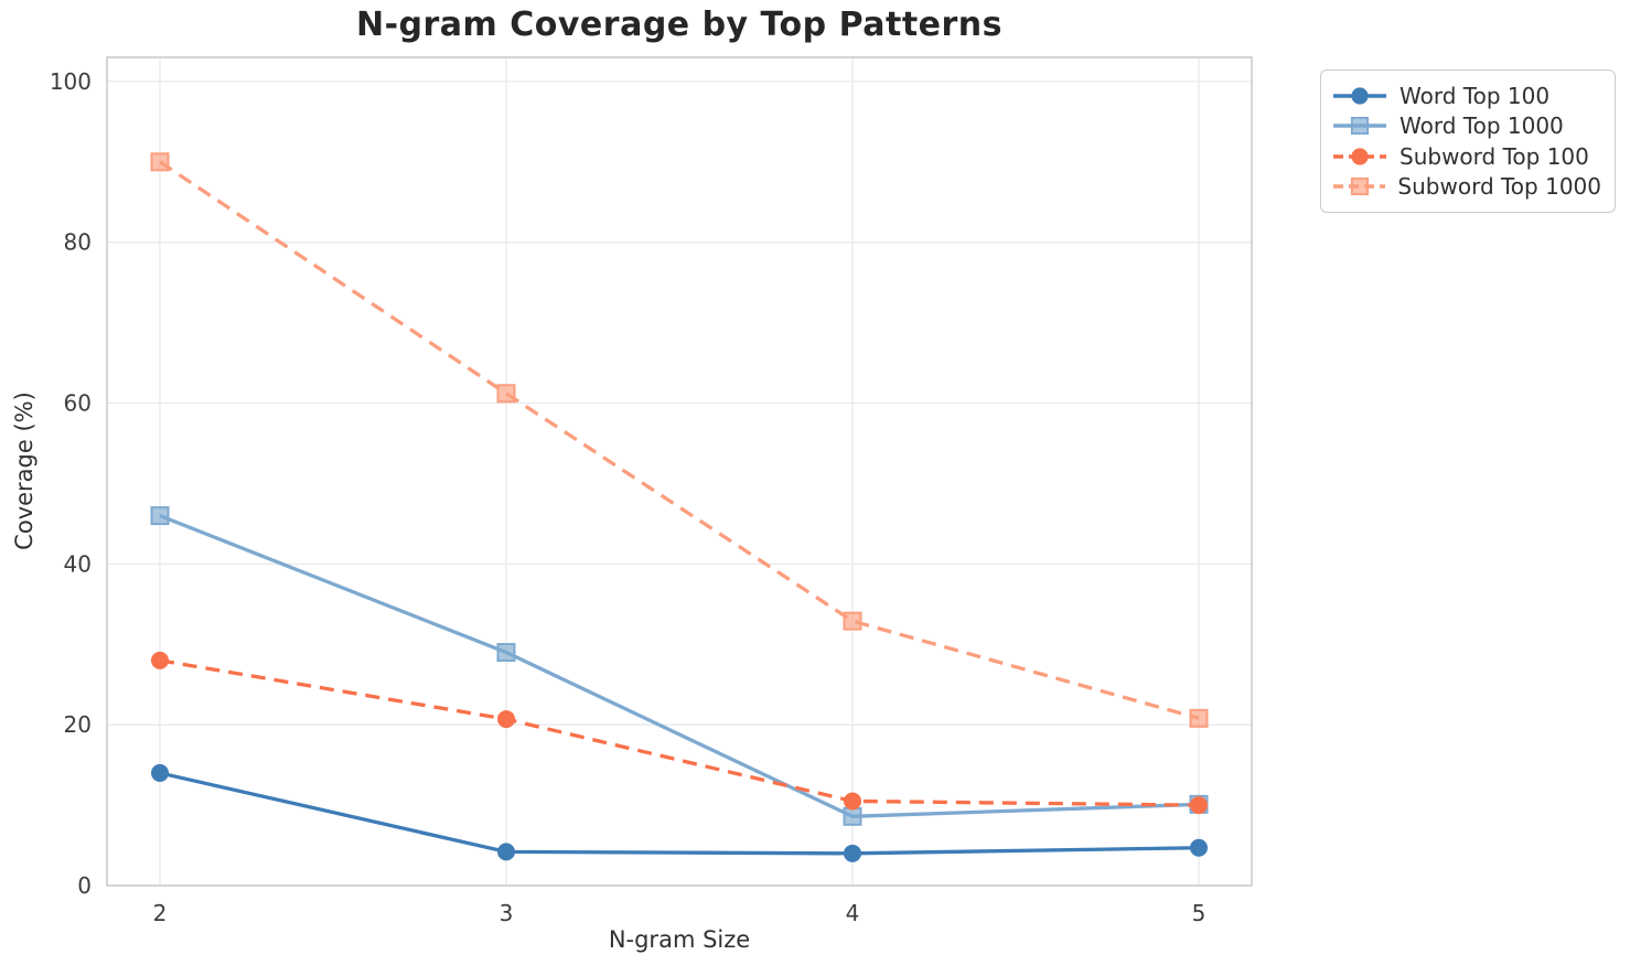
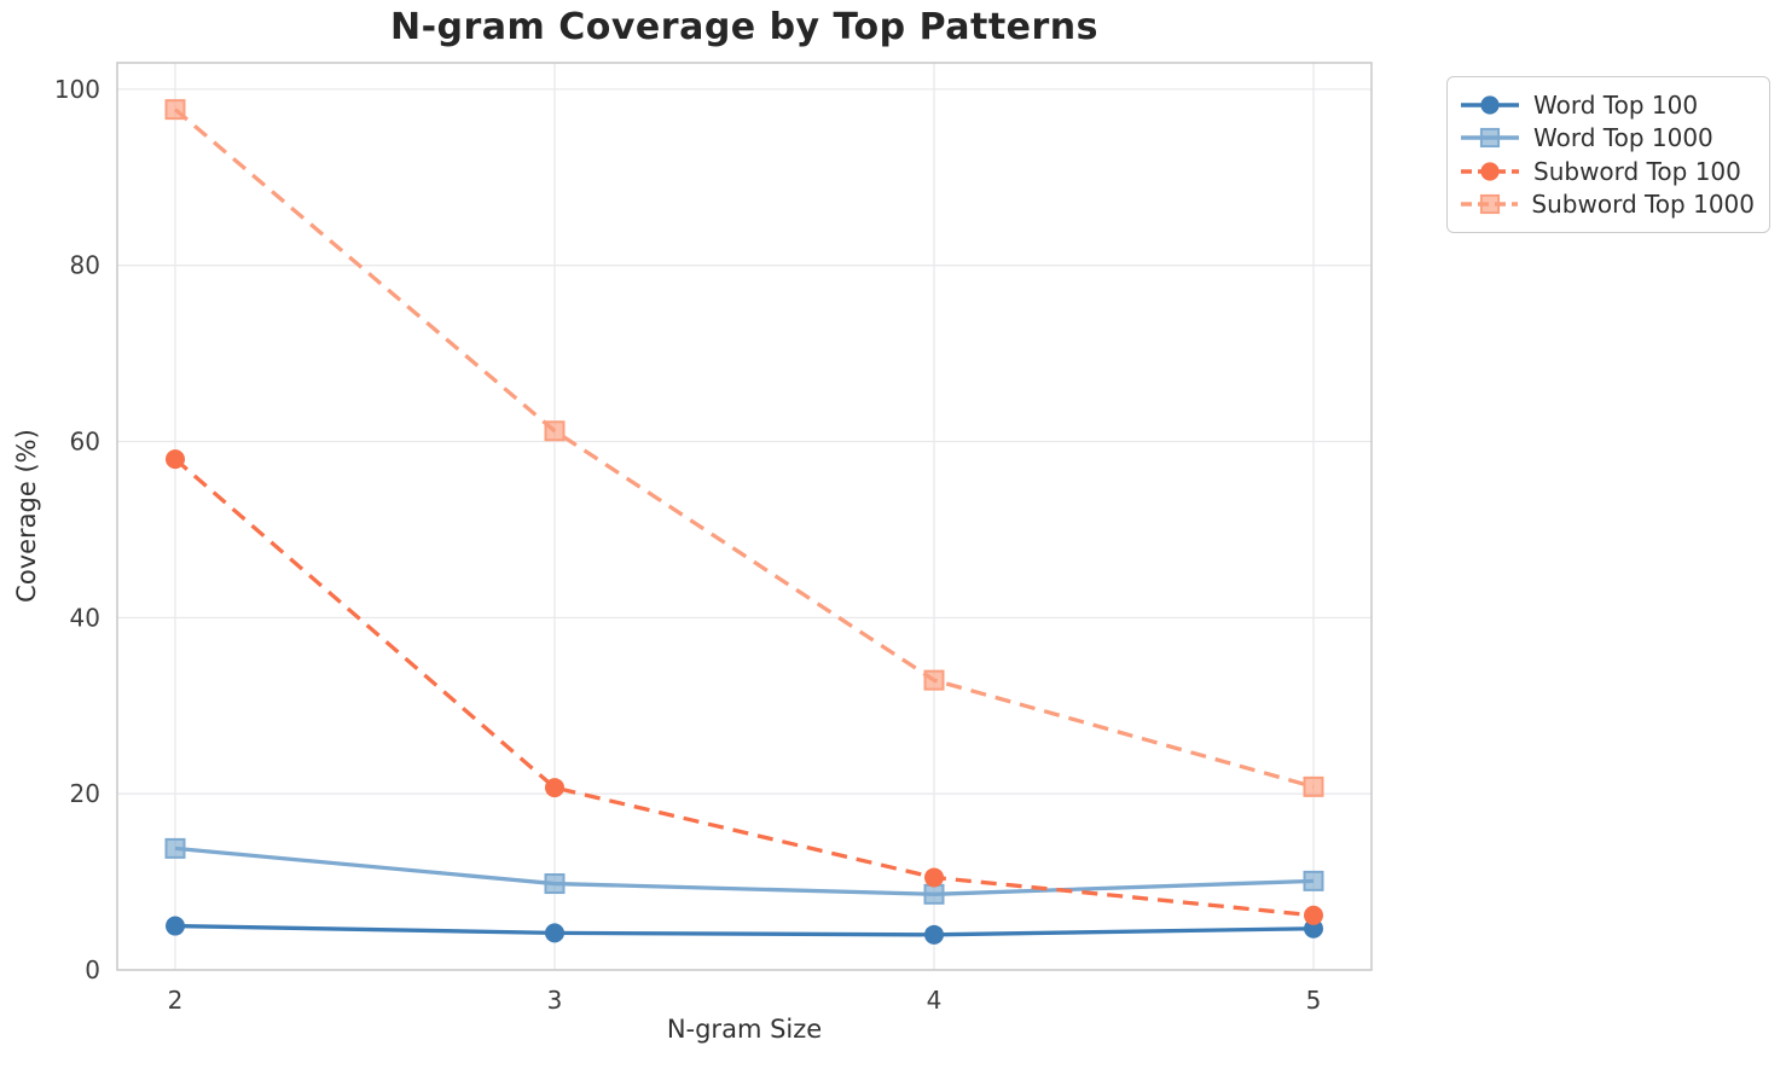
Word Top 100/2: 14 -> 5
Word Top 1000/2: 46 -> 14
Subword Top 100/2: 28 -> 58
Subword Top 1000/2: 90 -> 98
Word Top 1000/3: 29 -> 10
Subword Top 100/5: 10 -> 6
